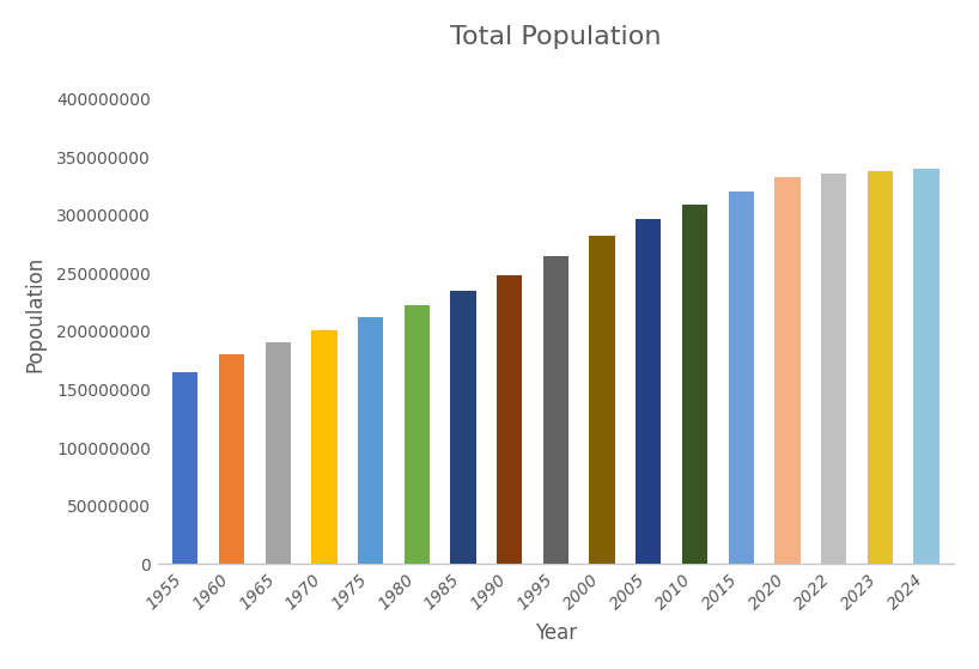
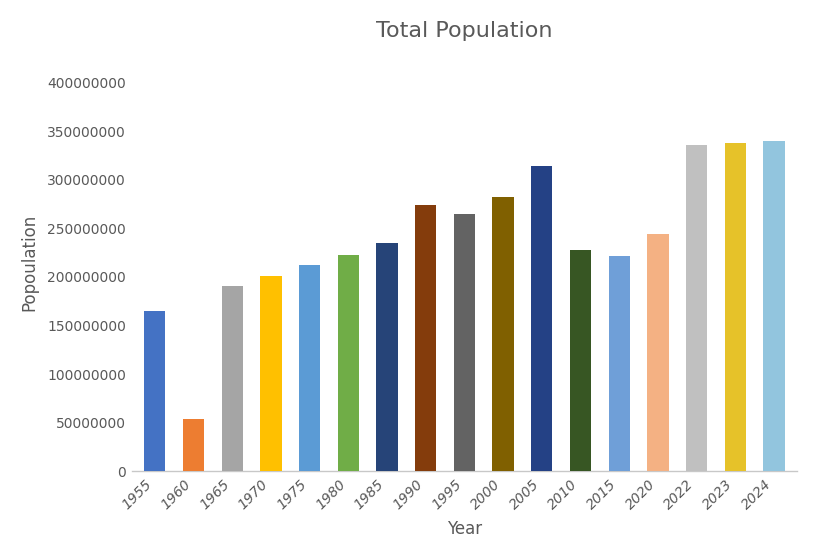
1960: 180000000 -> 54000000
1990: 249000000 -> 274000000
2005: 296000000 -> 314000000
2010: 309000000 -> 228000000
2015: 321000000 -> 222000000
2020: 332000000 -> 244000000
